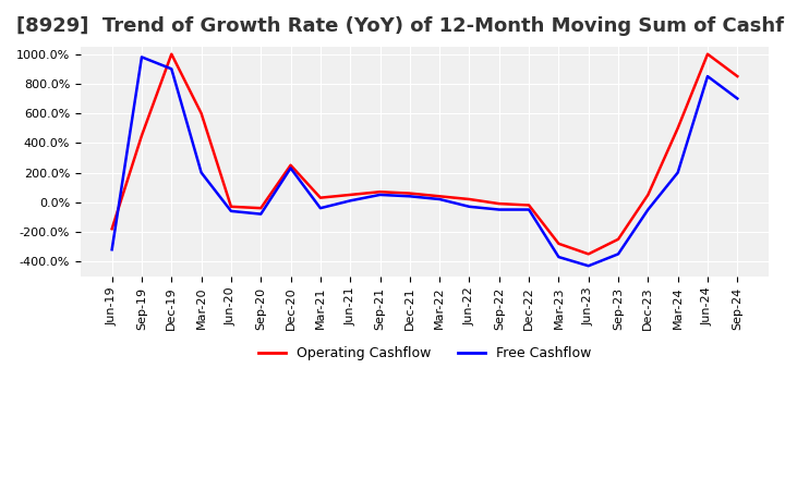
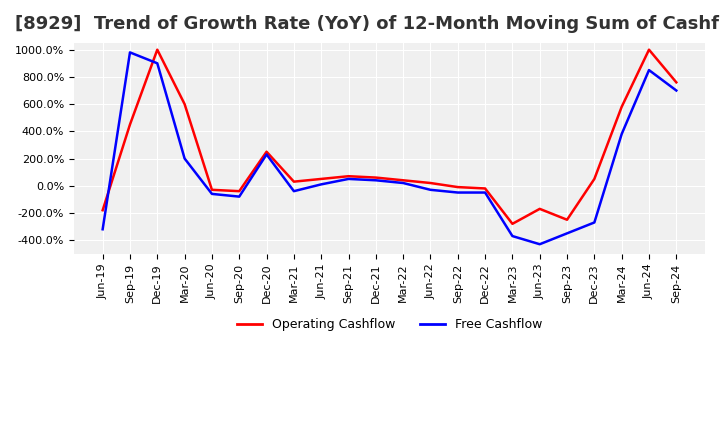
Operating Cashflow/Jun-23: -350% -> -170%
Free Cashflow/Dec-23: -50% -> -270%
Operating Cashflow/Mar-24: 500% -> 580%
Free Cashflow/Mar-24: 200% -> 380%
Operating Cashflow/Sep-24: 850% -> 760%
